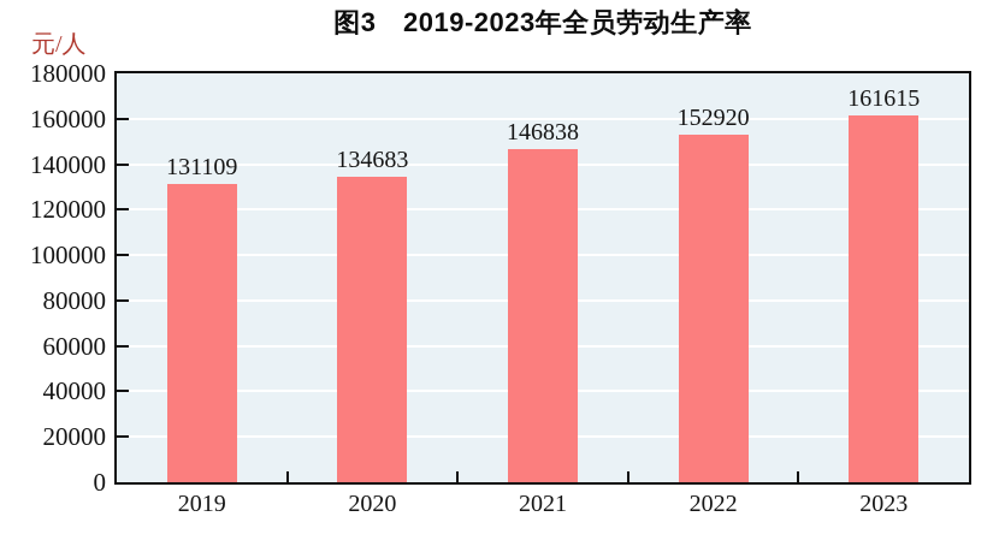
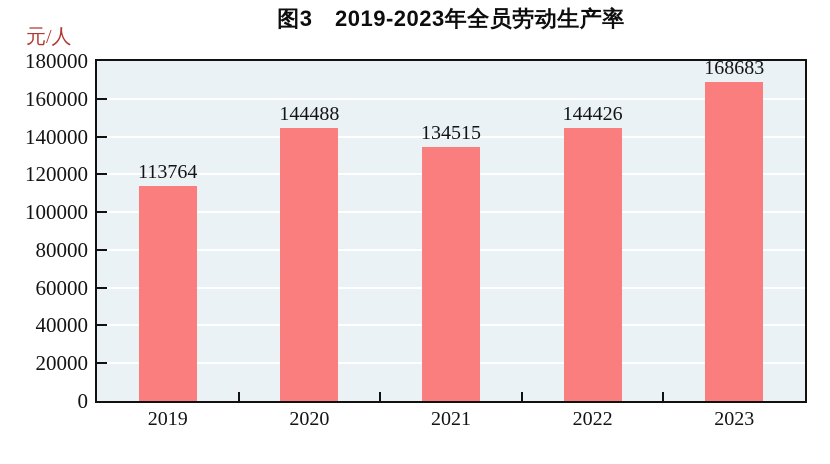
2019: 131109 -> 113764
2020: 134683 -> 144488
2021: 146838 -> 134515
2022: 152920 -> 144426
2023: 161615 -> 168683
